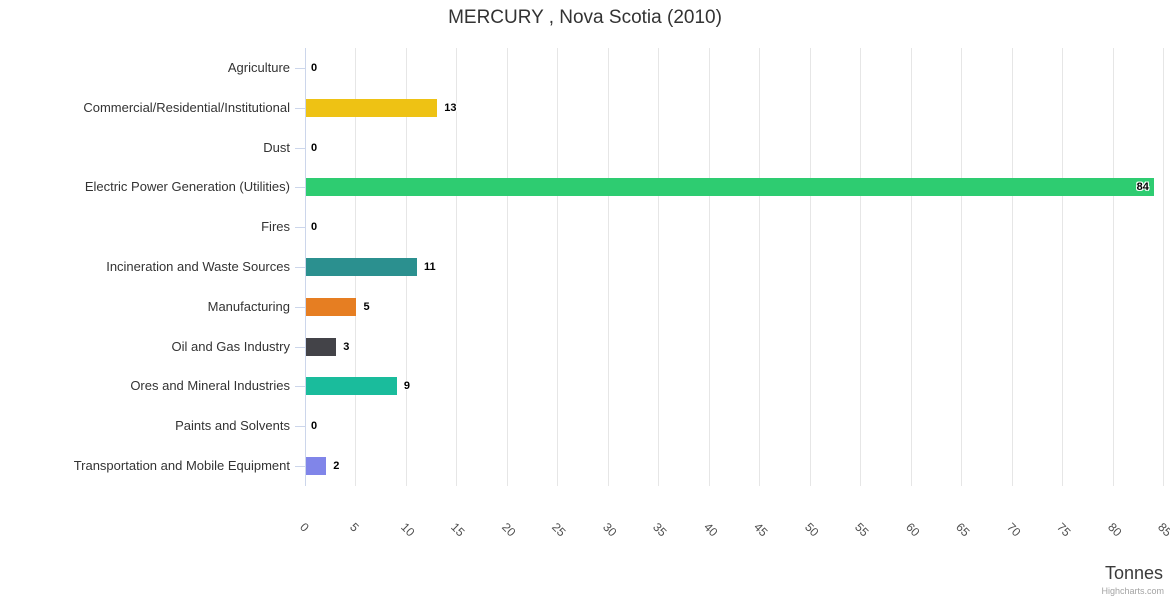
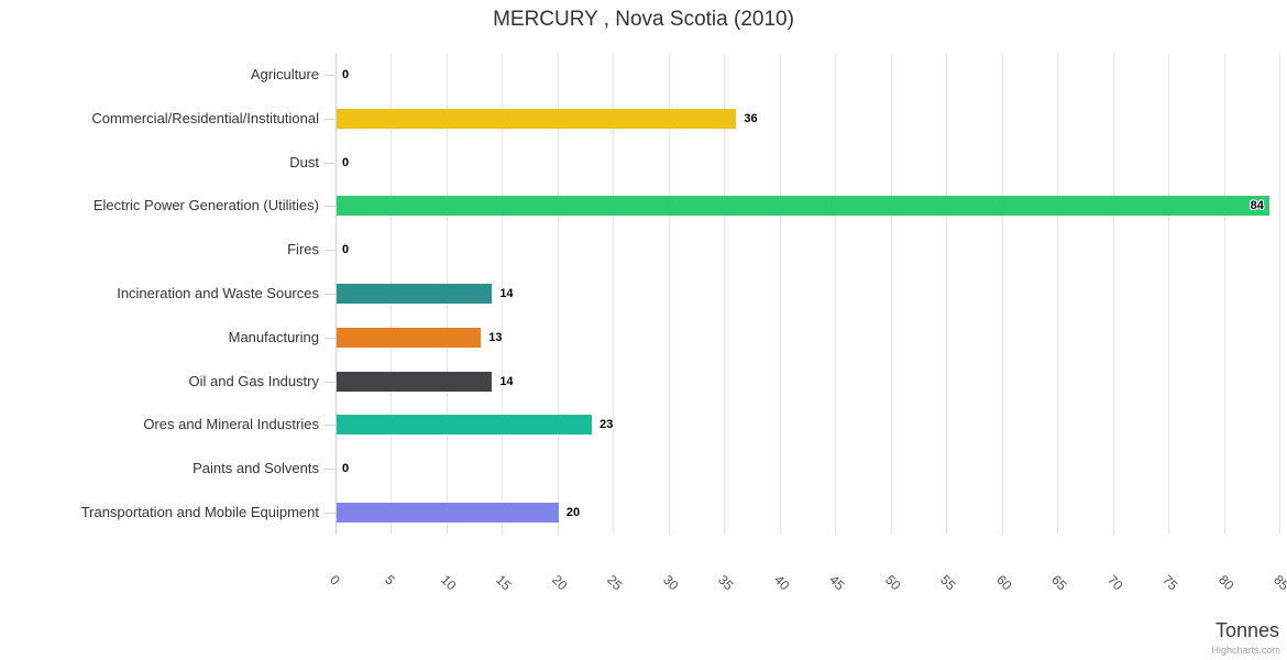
Commercial/Residential/Institutional: 13 -> 36
Incineration and Waste Sources: 11 -> 14
Manufacturing: 5 -> 13
Oil and Gas Industry: 3 -> 14
Ores and Mineral Industries: 9 -> 23
Transportation and Mobile Equipment: 2 -> 20
